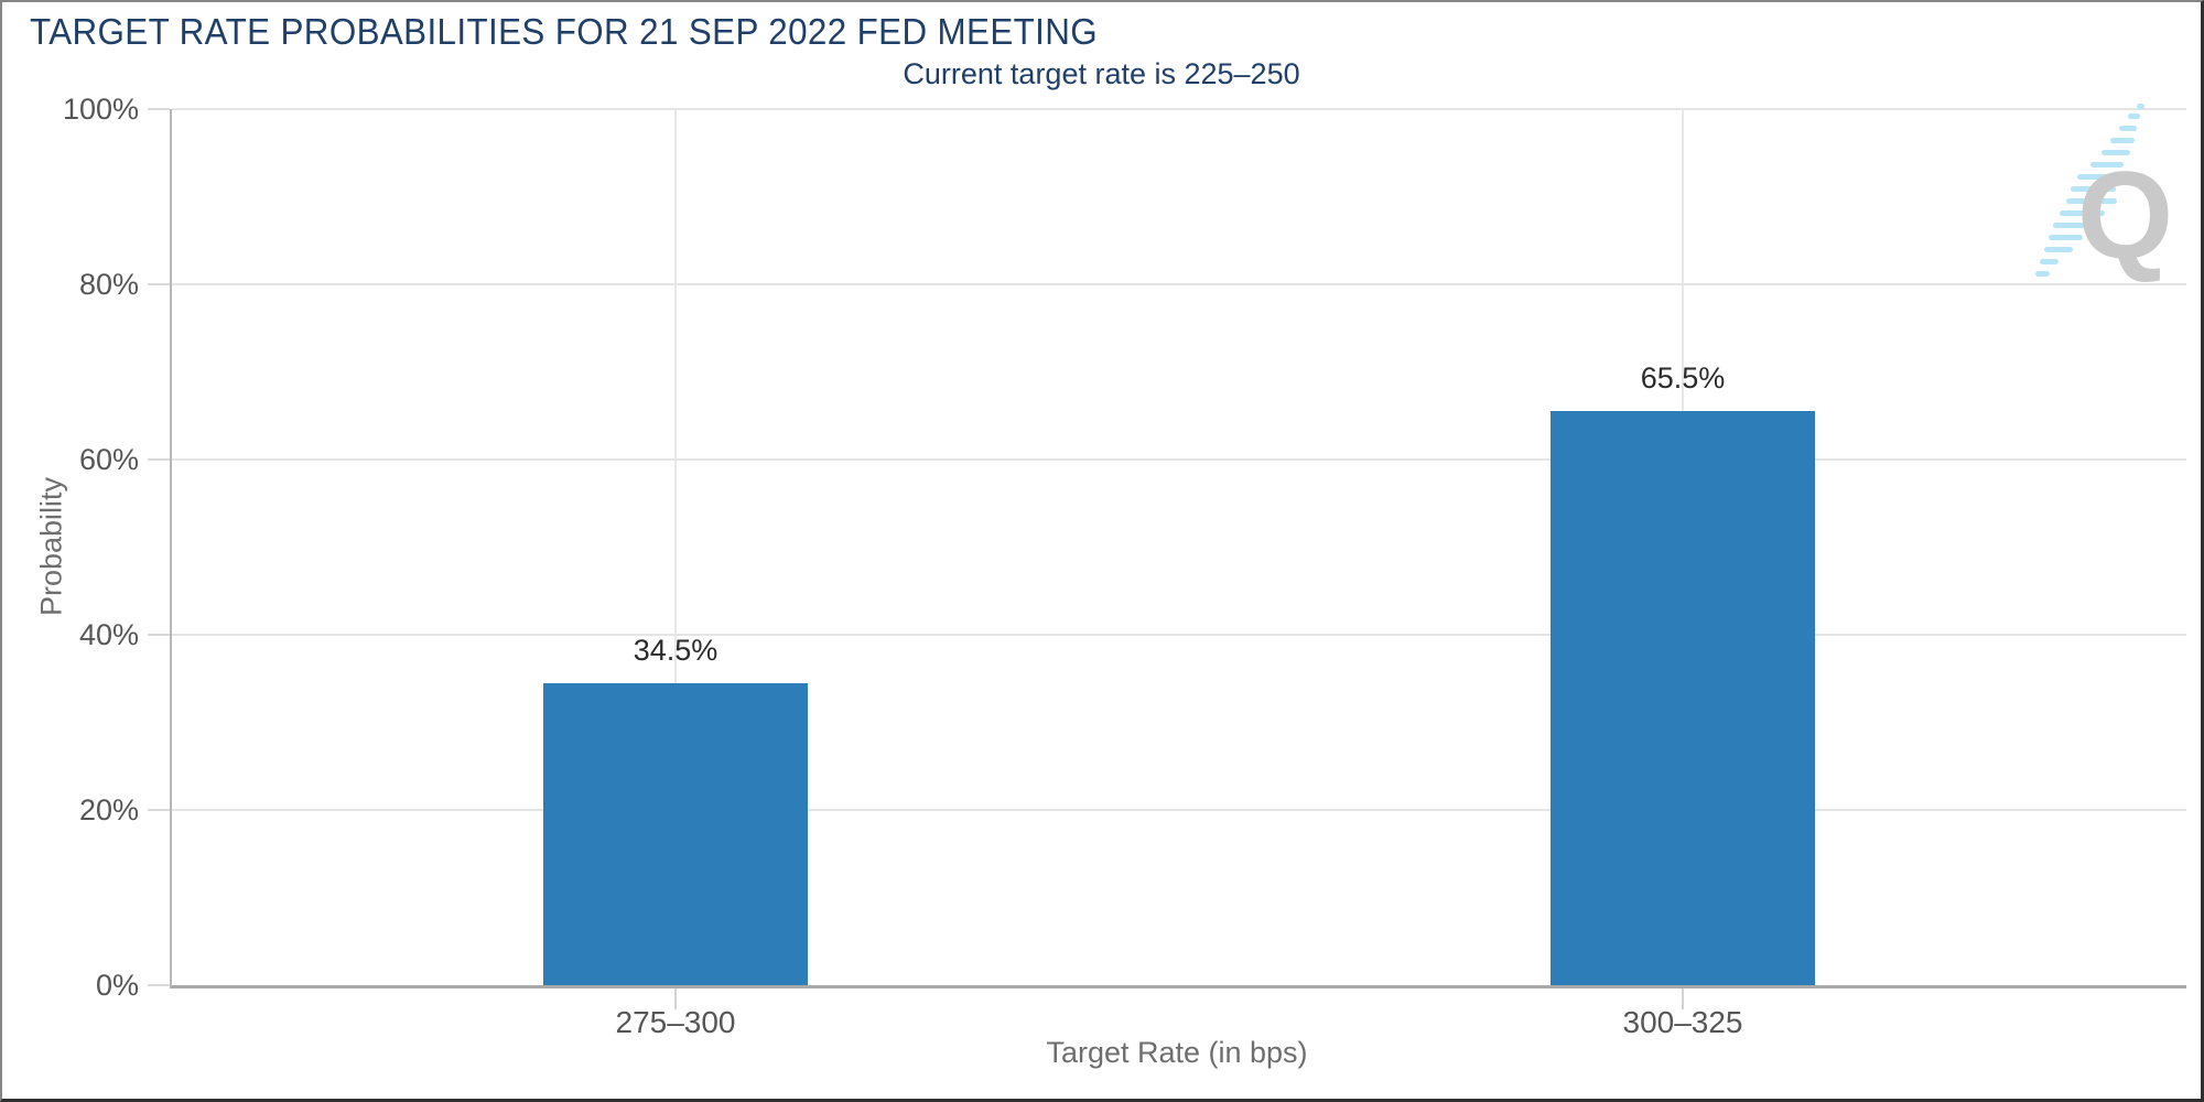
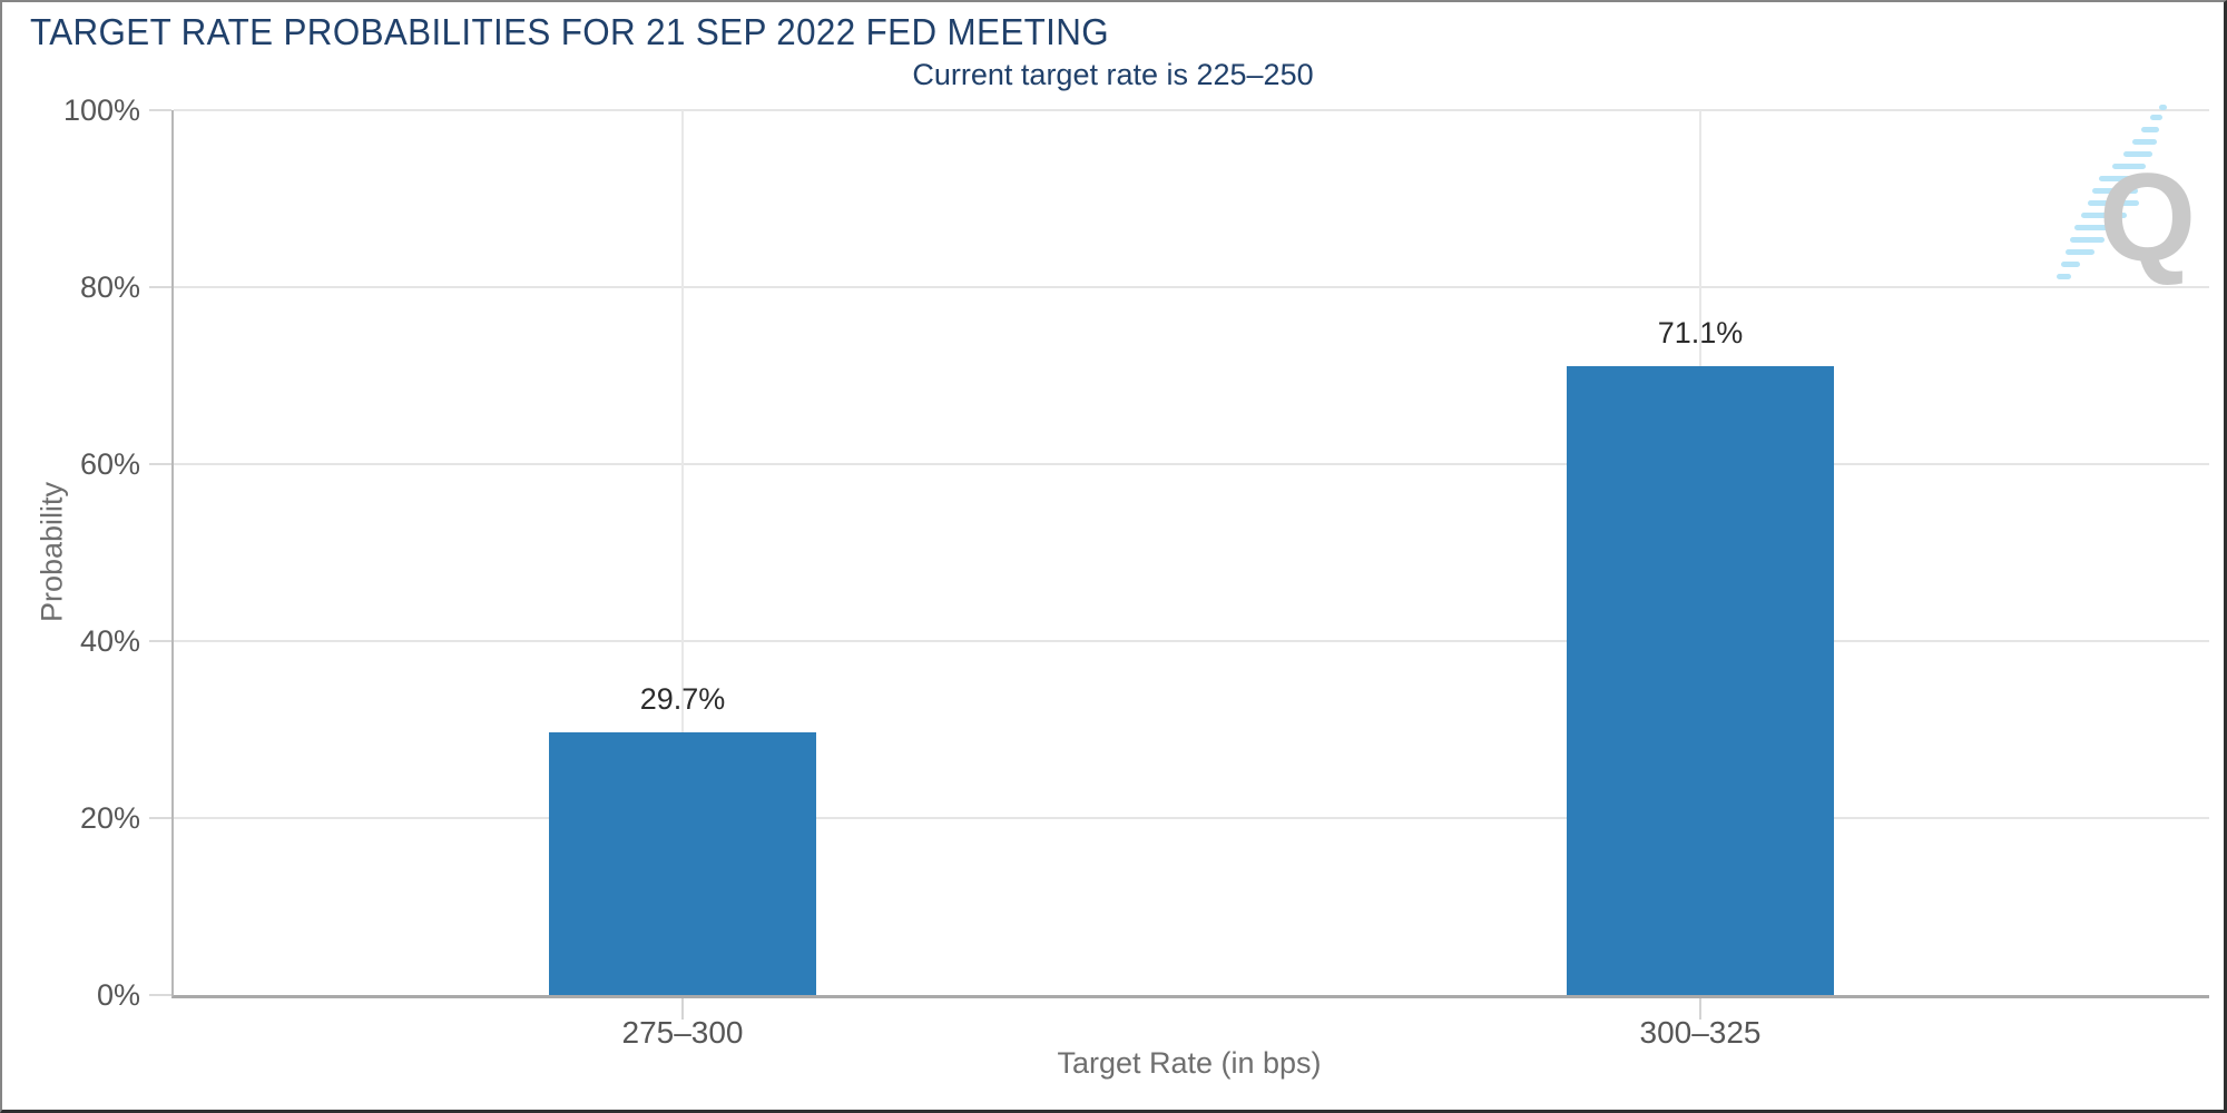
275–300: 34.5% -> 29.7%
300–325: 65.5% -> 71.1%
